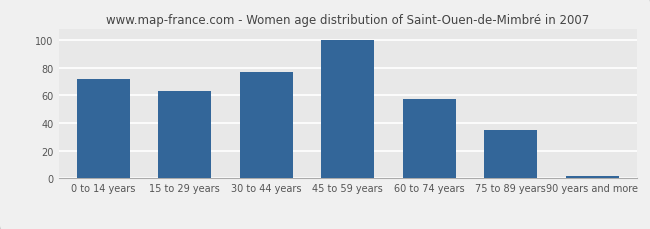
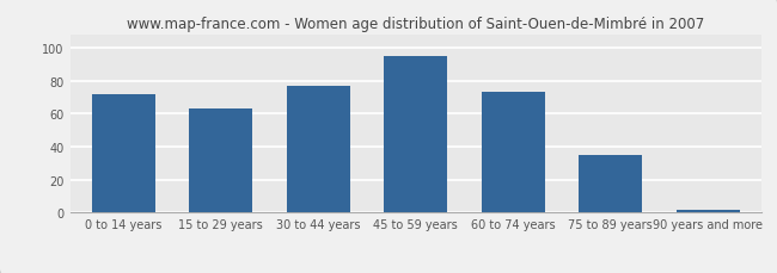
45 to 59 years: 100 -> 95
60 to 74 years: 57 -> 73
